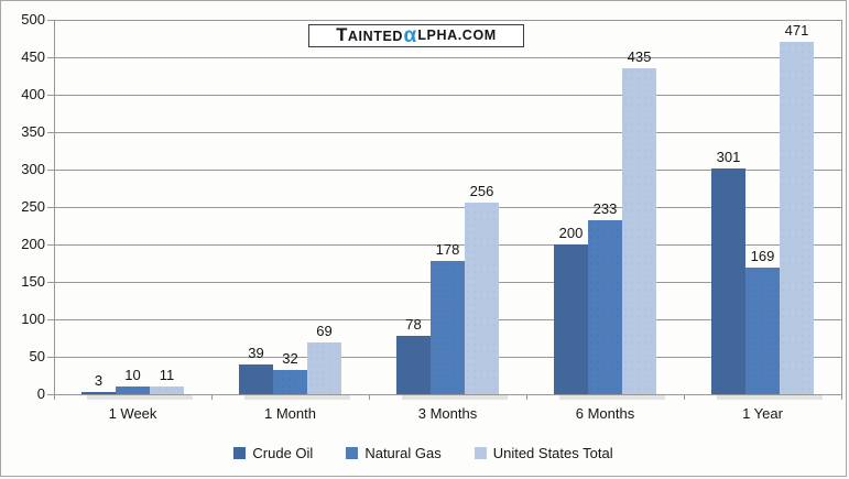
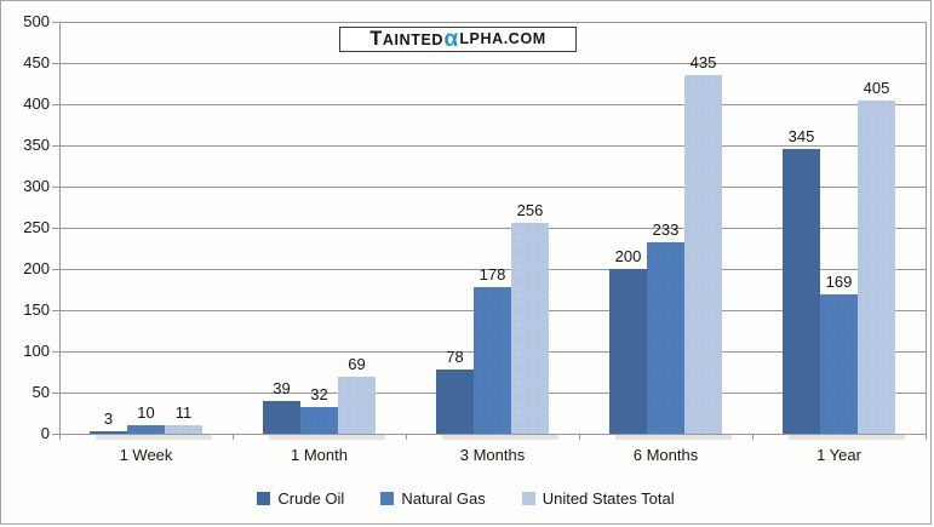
Crude Oil/1 Year: 301 -> 345
United States Total/1 Year: 471 -> 405
